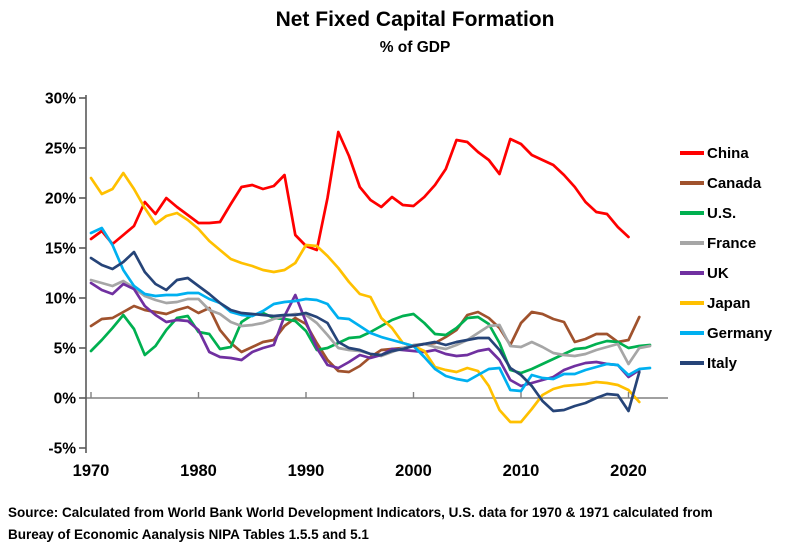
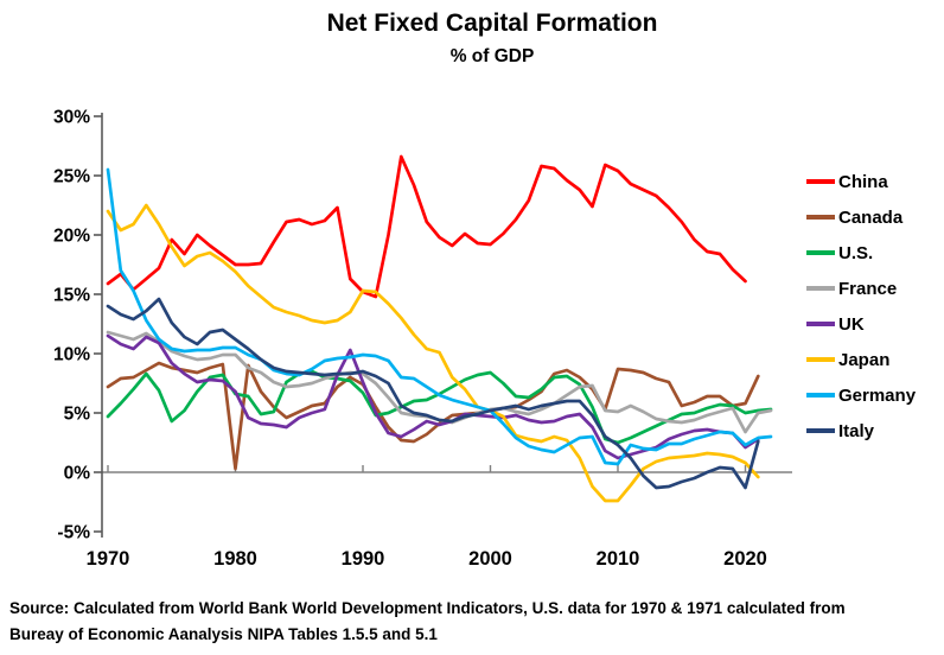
Germany/1970: 16.5% -> 25.5%
Canada/1980: 8.5% -> 0.3%
Canada/2010: 7.5% -> 8.7%
